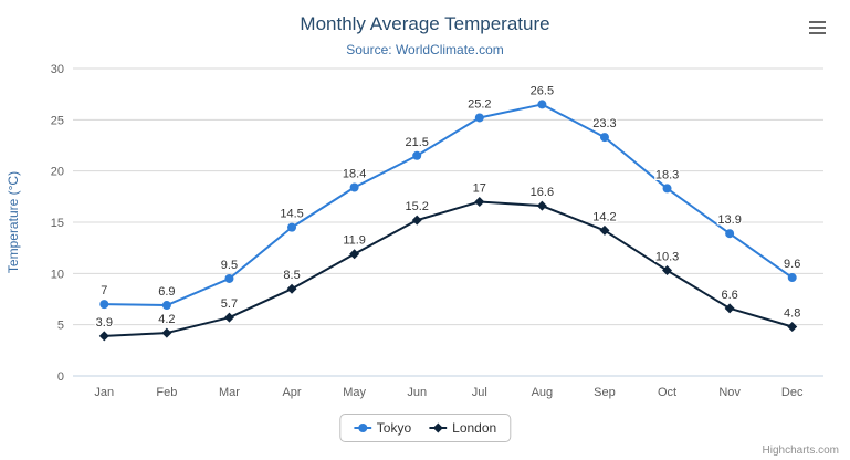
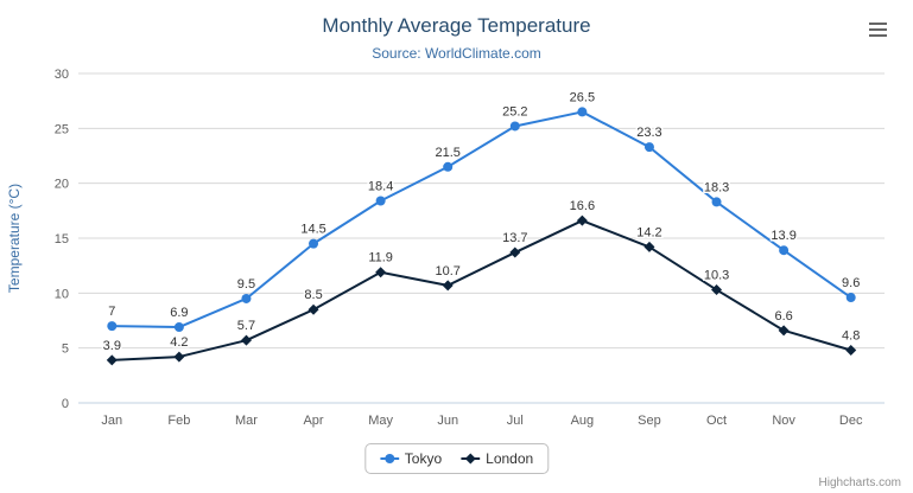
London/Jun: 15.2 -> 10.7
London/Jul: 17 -> 13.7
